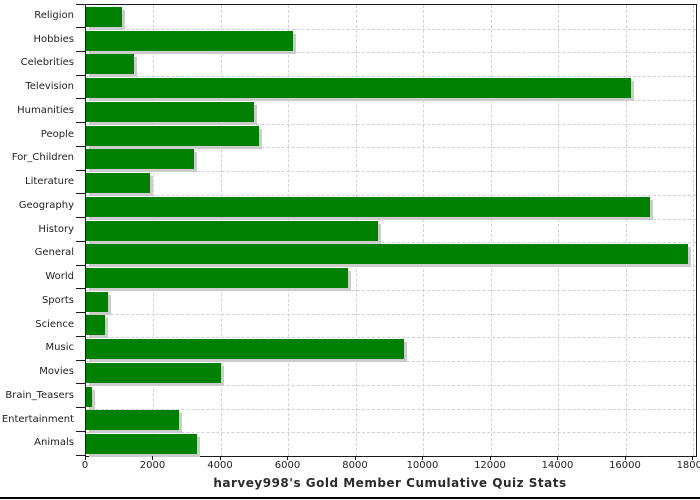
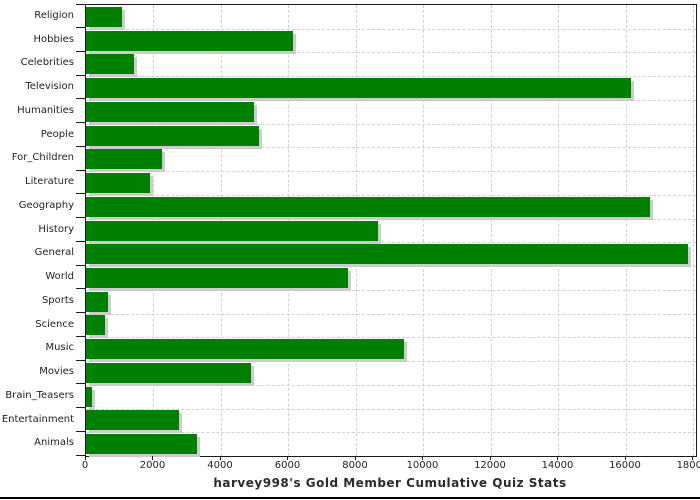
For_Children: 3200 -> 2200
Movies: 4000 -> 4900
